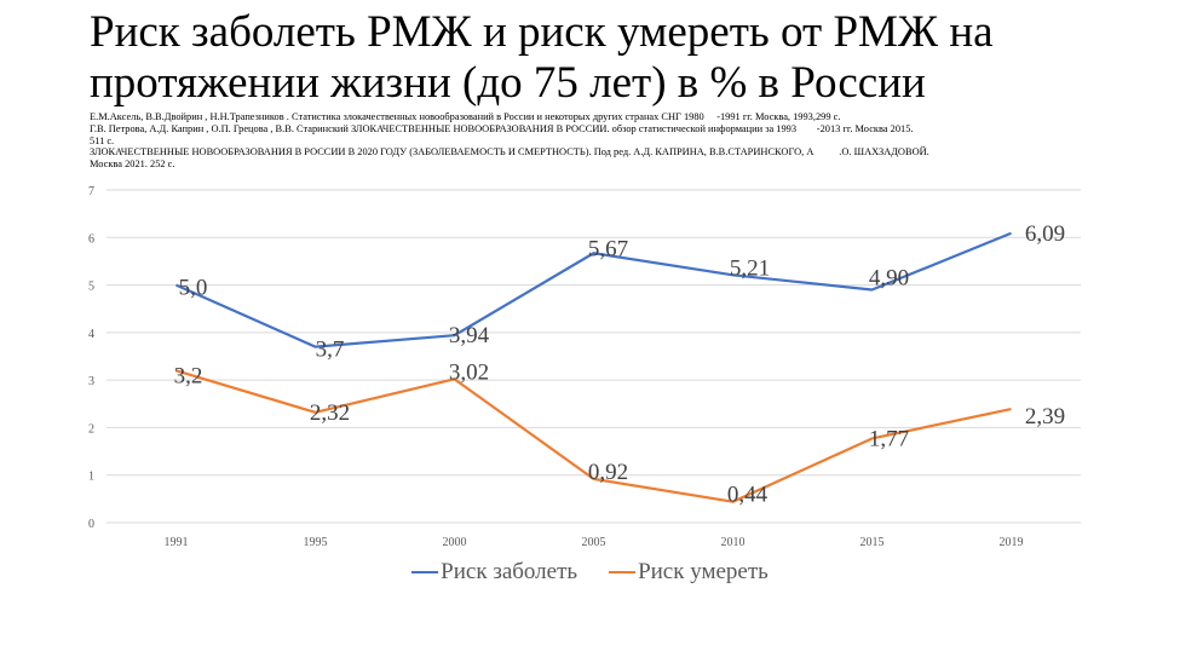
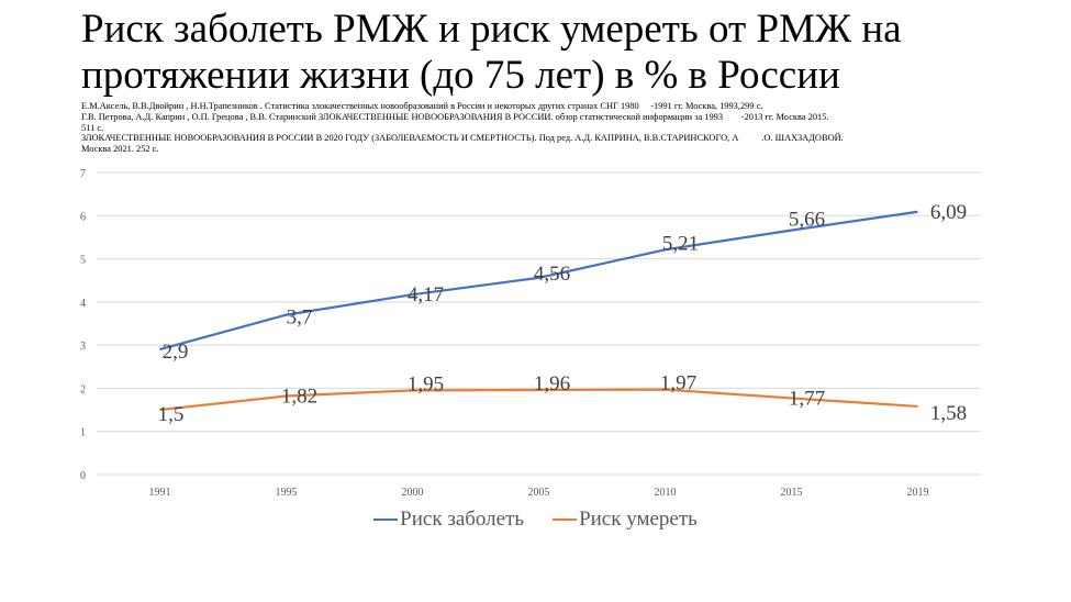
Риск заболеть/1991: 5,0 -> 2,9
Риск умереть/1991: 3,2 -> 1,5
Риск умереть/1995: 2,32 -> 1,82
Риск заболеть/2000: 3,94 -> 4,17
Риск умереть/2000: 3,02 -> 1,95
Риск заболеть/2005: 5,67 -> 4,56
Риск умереть/2005: 0,92 -> 1,96
Риск умереть/2010: 0,44 -> 1,97
Риск заболеть/2015: 4,90 -> 5,66
Риск умереть/2019: 2,39 -> 1,58
